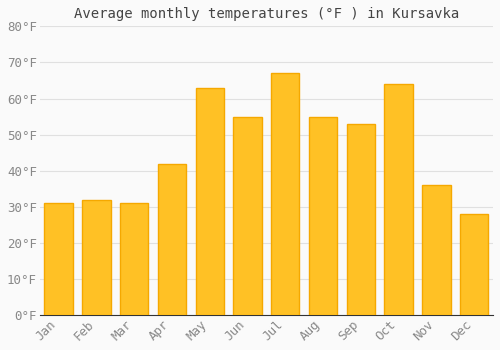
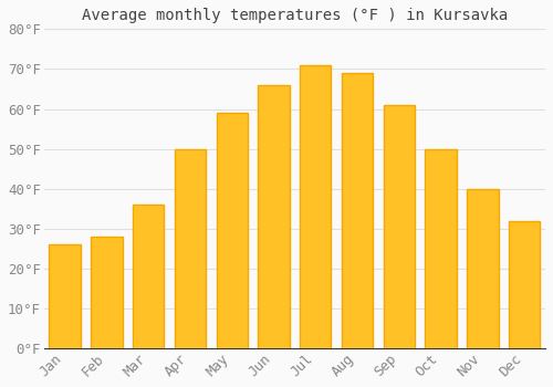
Jan: 31°F -> 26°F
Feb: 32°F -> 28°F
Mar: 31°F -> 36°F
Apr: 42°F -> 50°F
May: 63°F -> 59°F
Jun: 55°F -> 66°F
Jul: 67°F -> 71°F
Aug: 55°F -> 69°F
Sep: 53°F -> 61°F
Oct: 64°F -> 50°F
Nov: 36°F -> 40°F
Dec: 28°F -> 32°F
